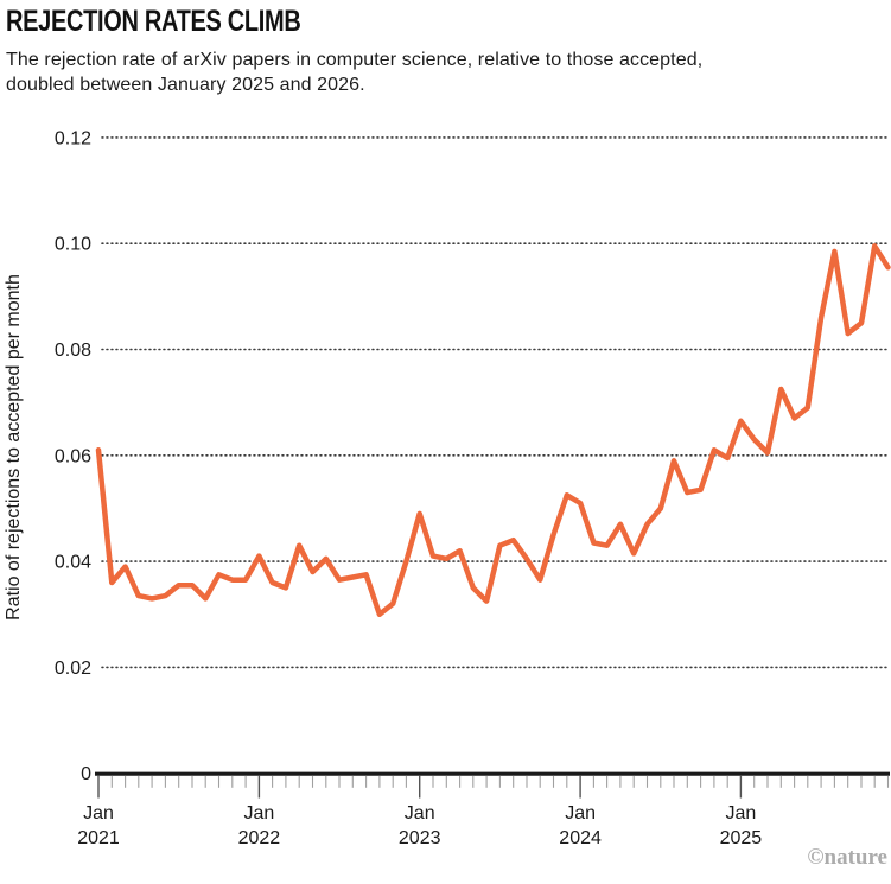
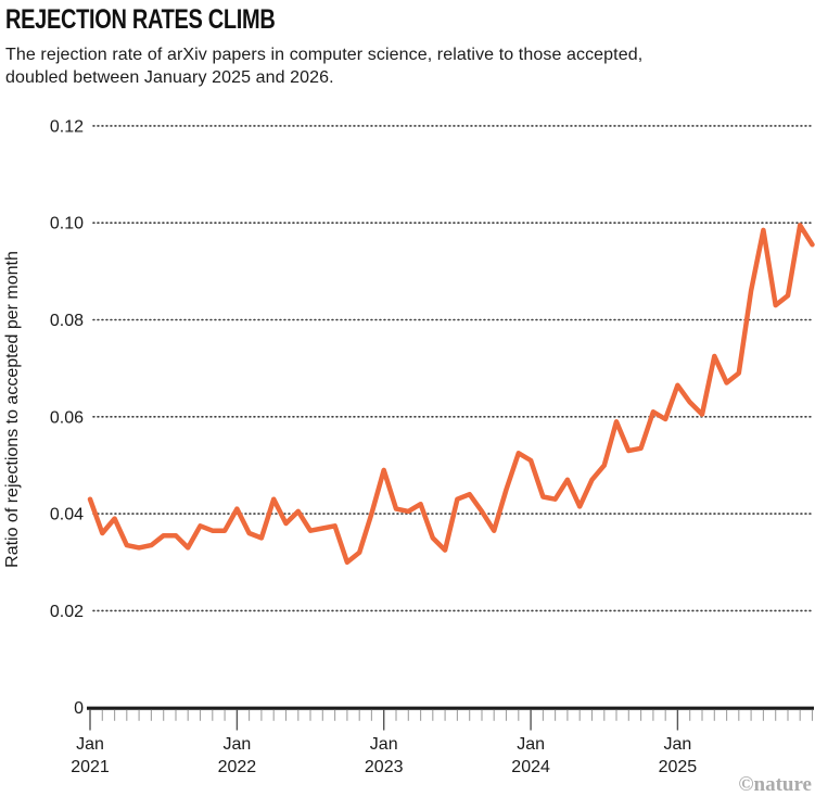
Jan 2021: 0.061 -> 0.043
